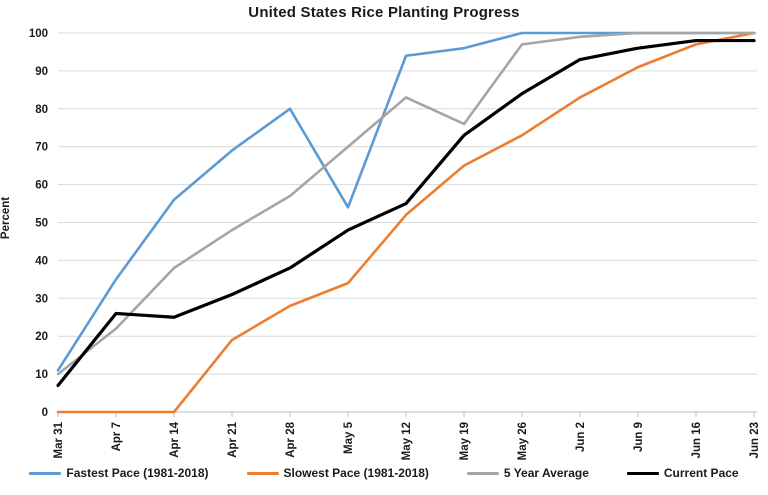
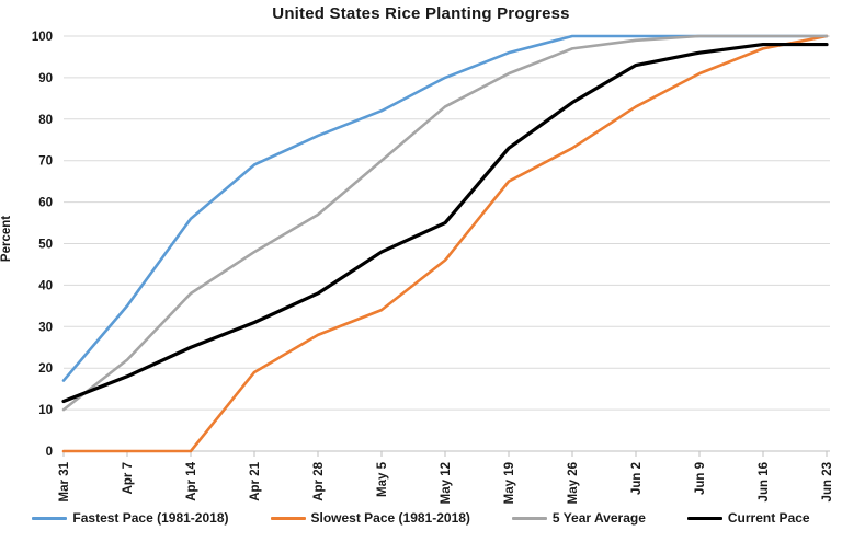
Fastest Pace (1981-2018)/Mar 31: 11 -> 17
Current Pace/Mar 31: 7 -> 12
Current Pace/Apr 7: 26 -> 18
Fastest Pace (1981-2018)/Apr 28: 80 -> 76
Fastest Pace (1981-2018)/May 5: 54 -> 82
Fastest Pace (1981-2018)/May 12: 94 -> 90
Slowest Pace (1981-2018)/May 12: 52 -> 46
5 Year Average/May 19: 76 -> 91
